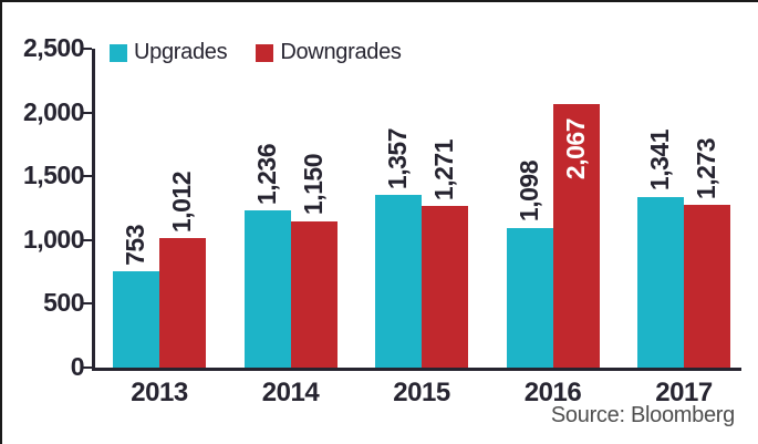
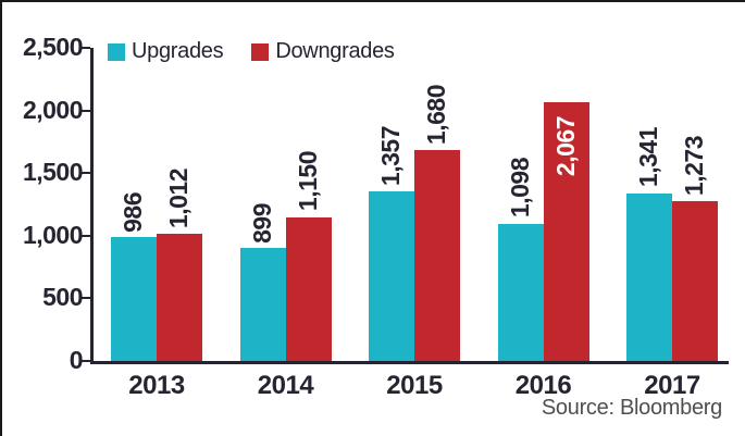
Upgrades/2013: 753 -> 986
Upgrades/2014: 1,236 -> 899
Downgrades/2015: 1,271 -> 1,680
